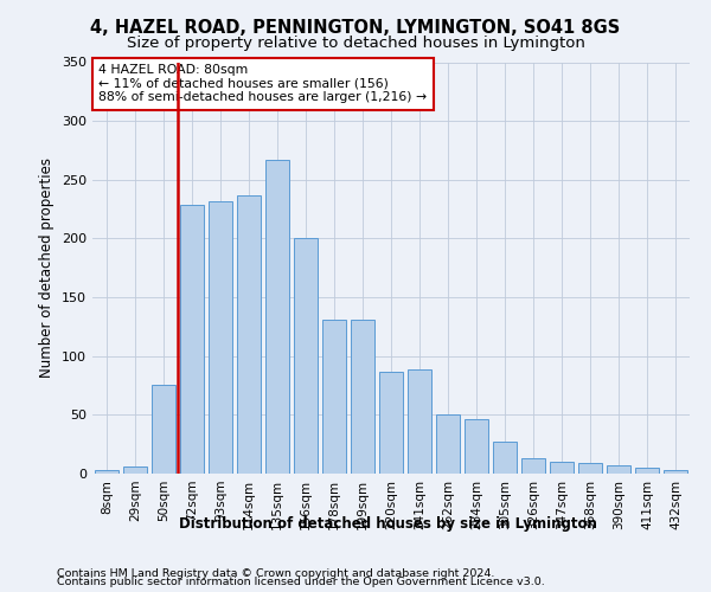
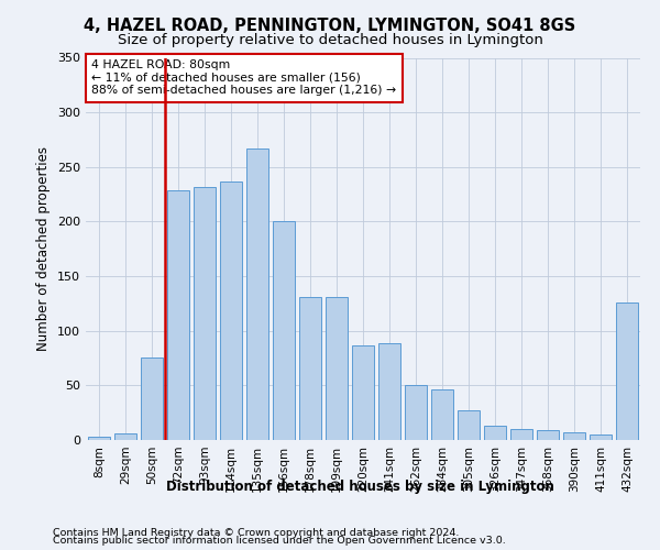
432sqm: 3 -> 126
